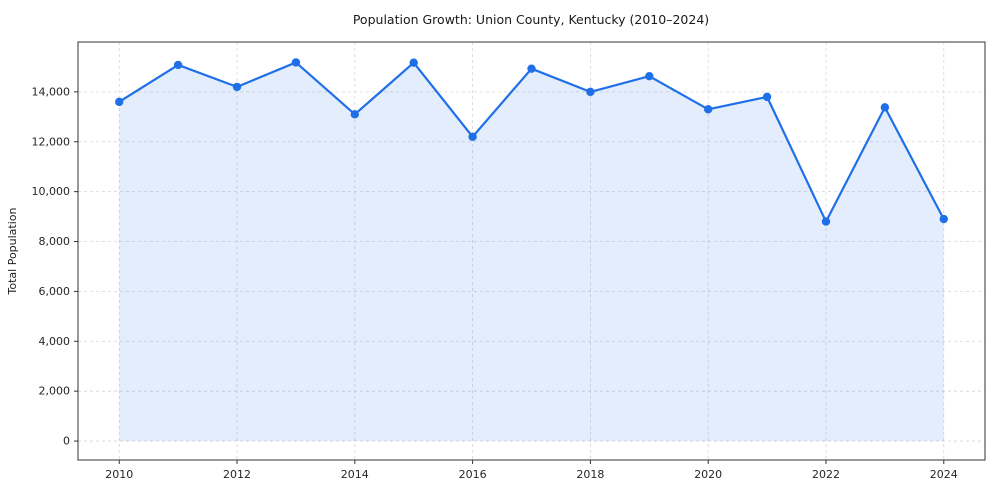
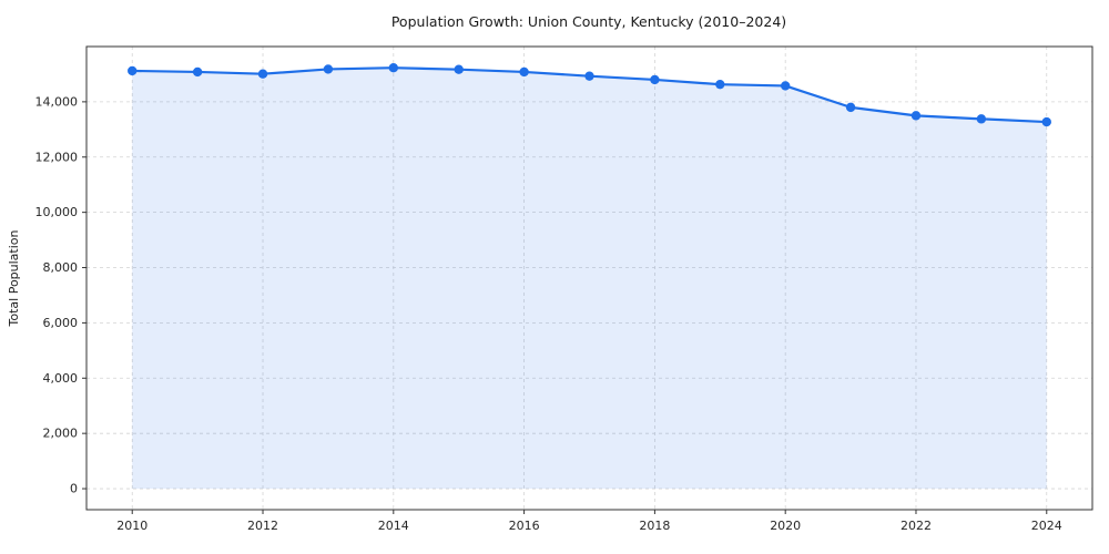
2010: 13600 -> 15100
2012: 14200 -> 15000
2014: 13100 -> 15200
2016: 12200 -> 15100
2018: 14000 -> 14800
2020: 13300 -> 14600
2022: 8800 -> 13500
2024: 8900 -> 13300
